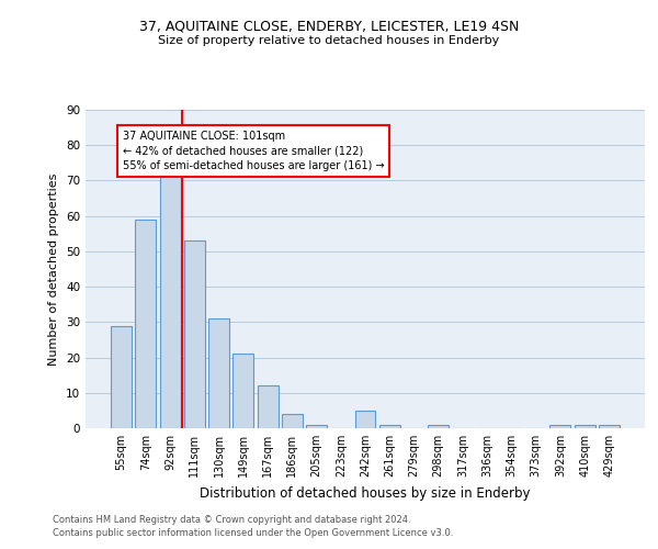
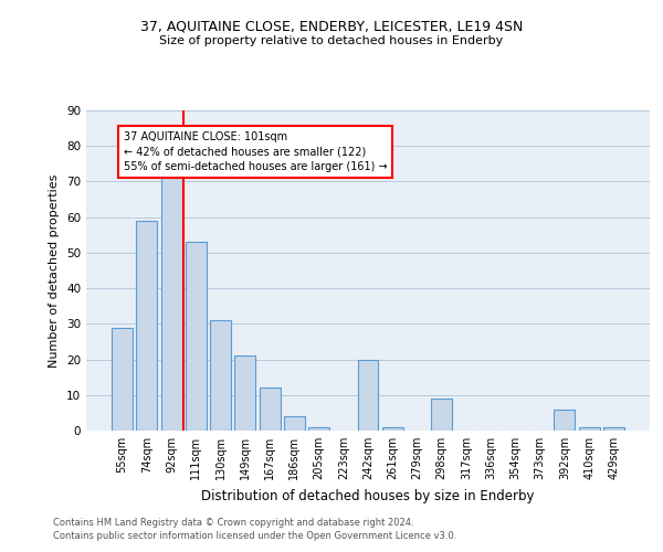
242sqm: 5 -> 20
298sqm: 1 -> 9
392sqm: 1 -> 6
